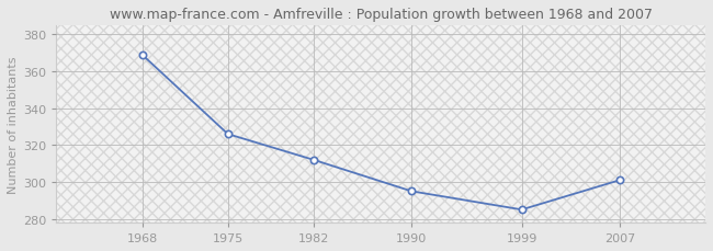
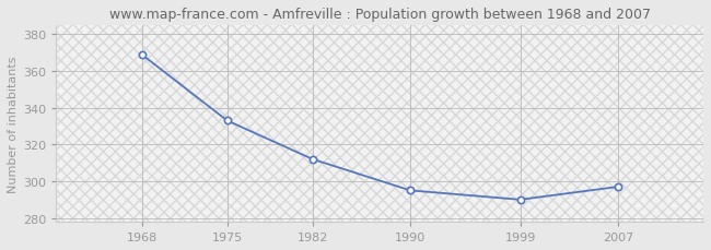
1975: 326 -> 333
1999: 285 -> 290
2007: 301 -> 297
